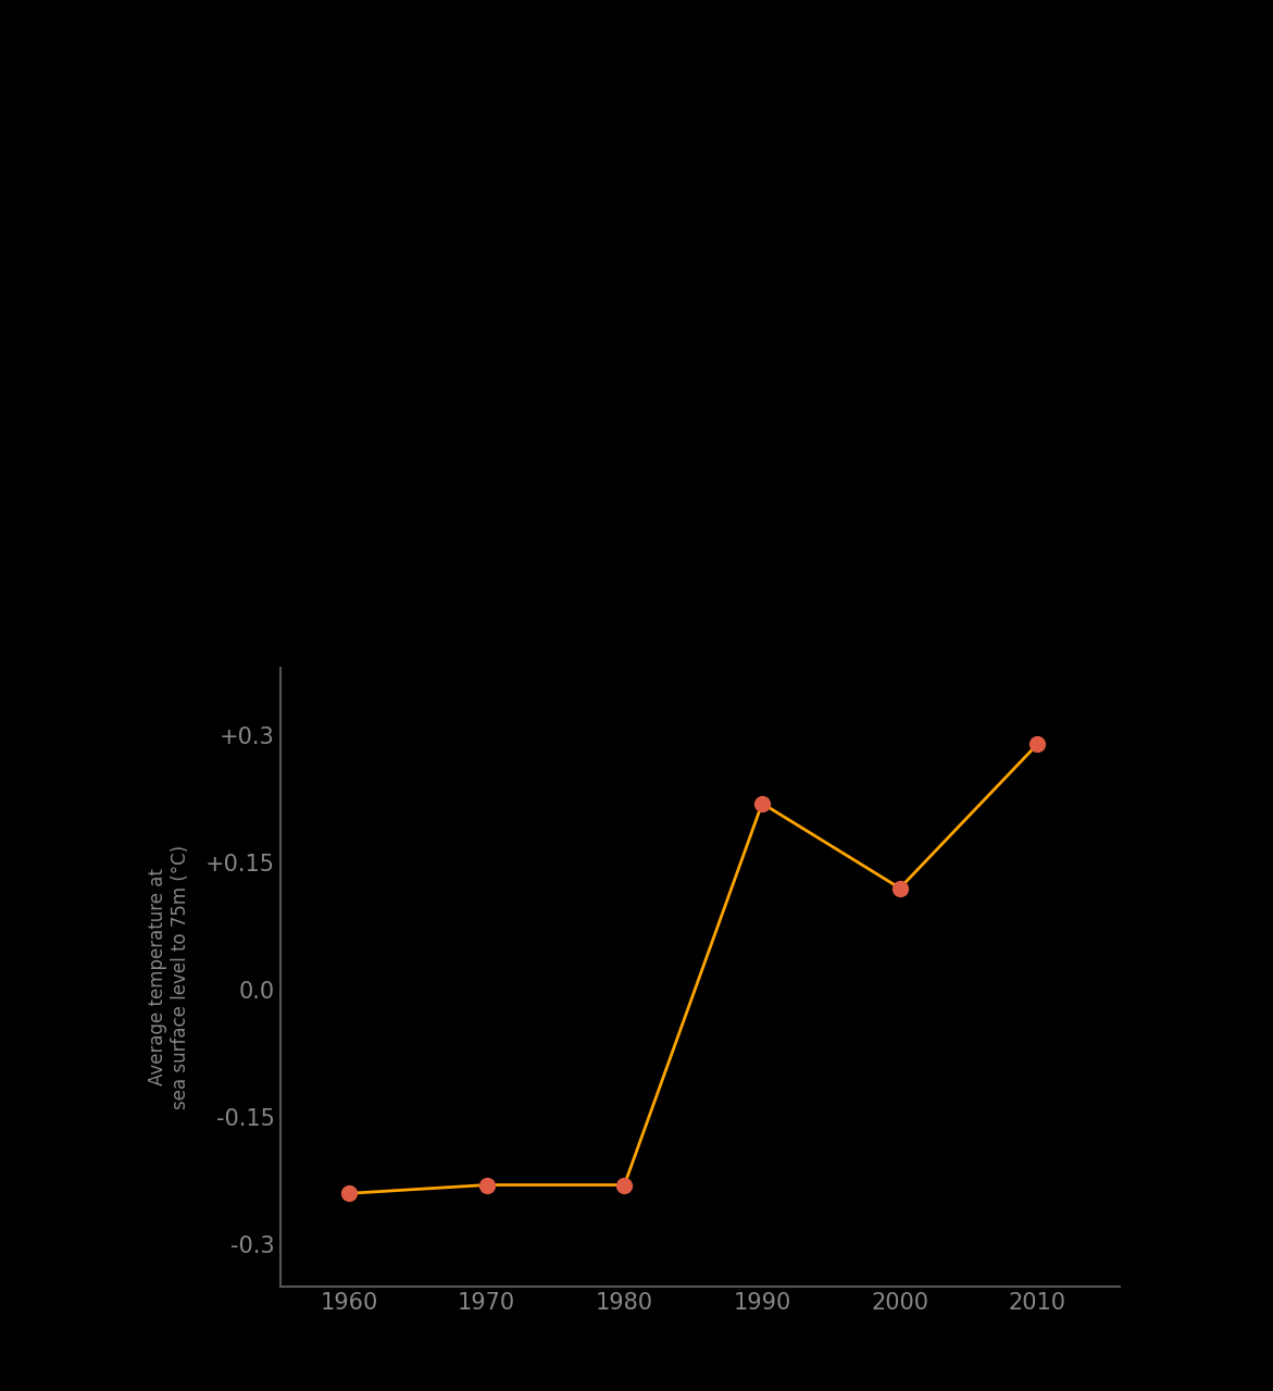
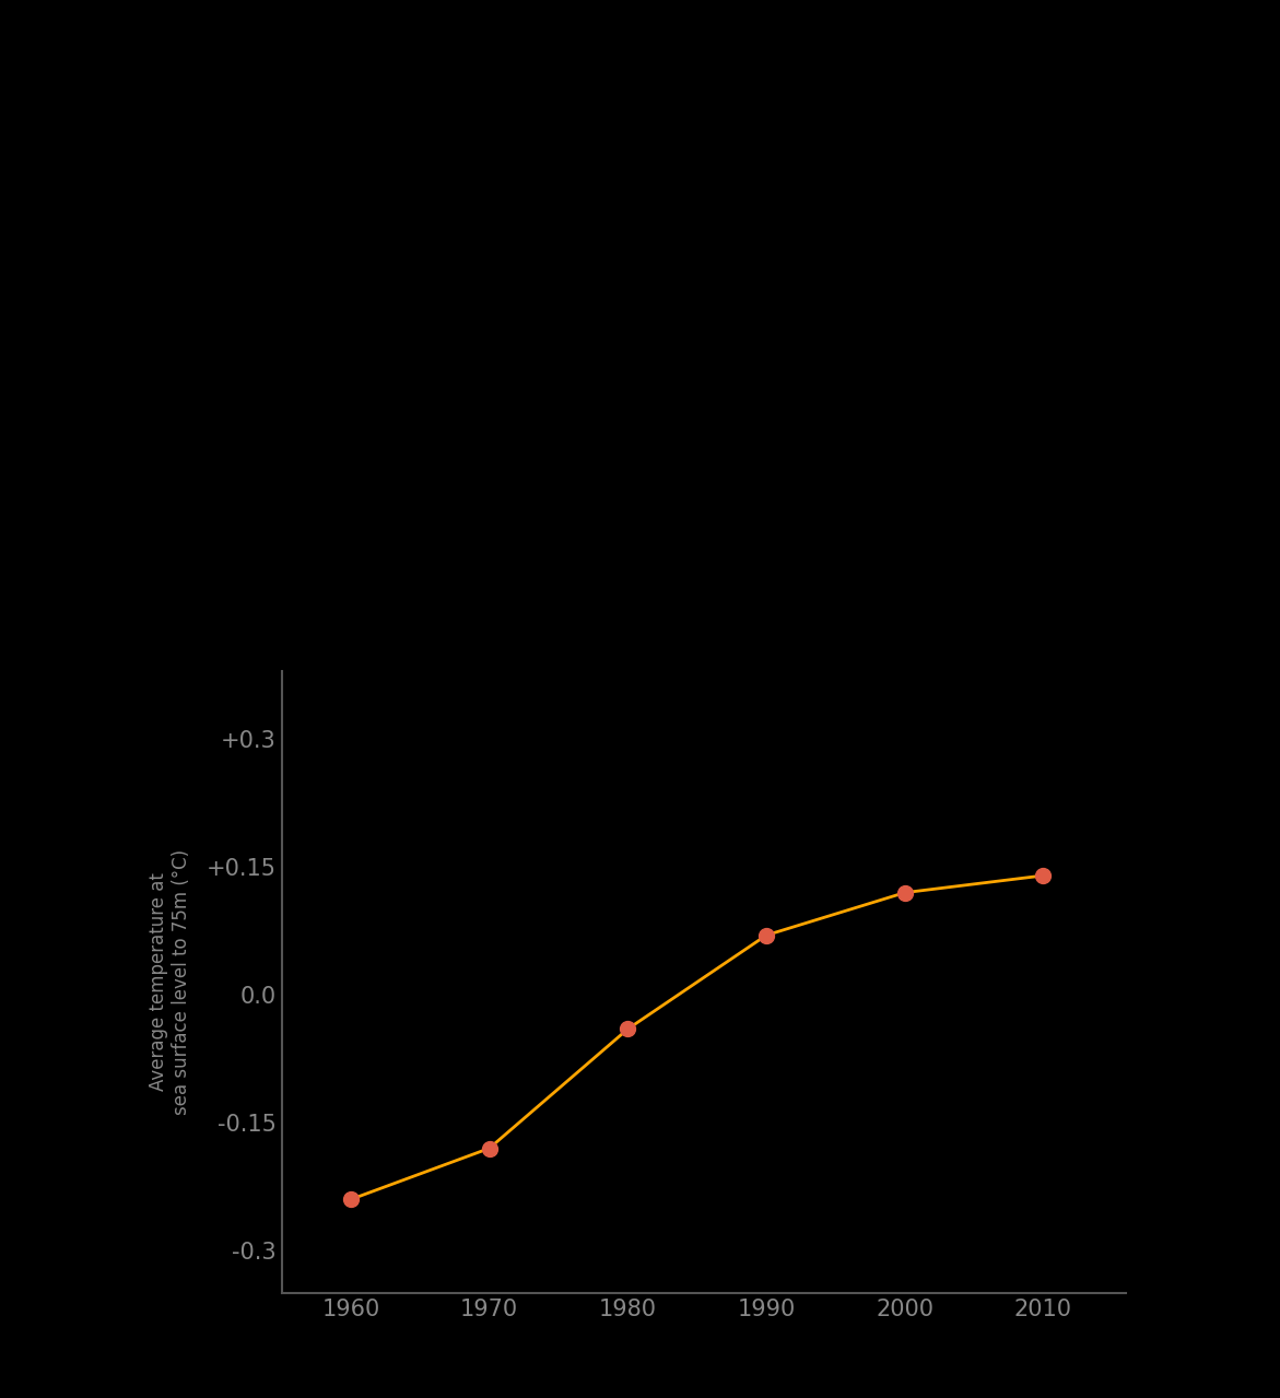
1970: -0.23 -> -0.18
1980: -0.23 -> -0.04
1990: 0.22 -> 0.07
2010: 0.29 -> 0.14
